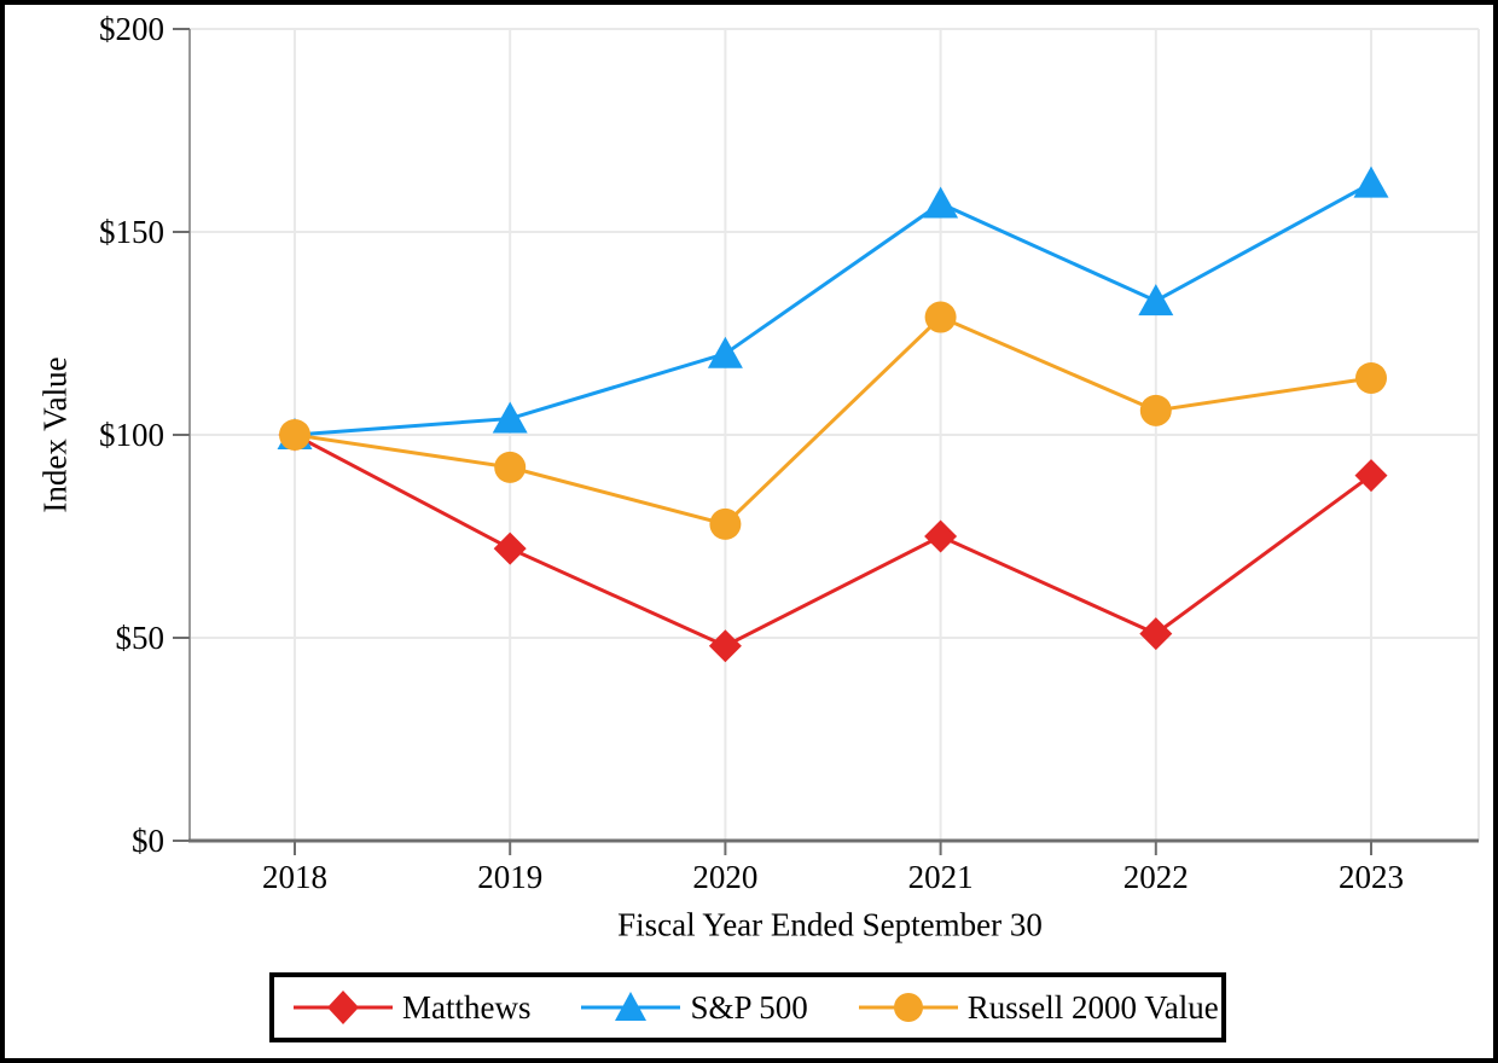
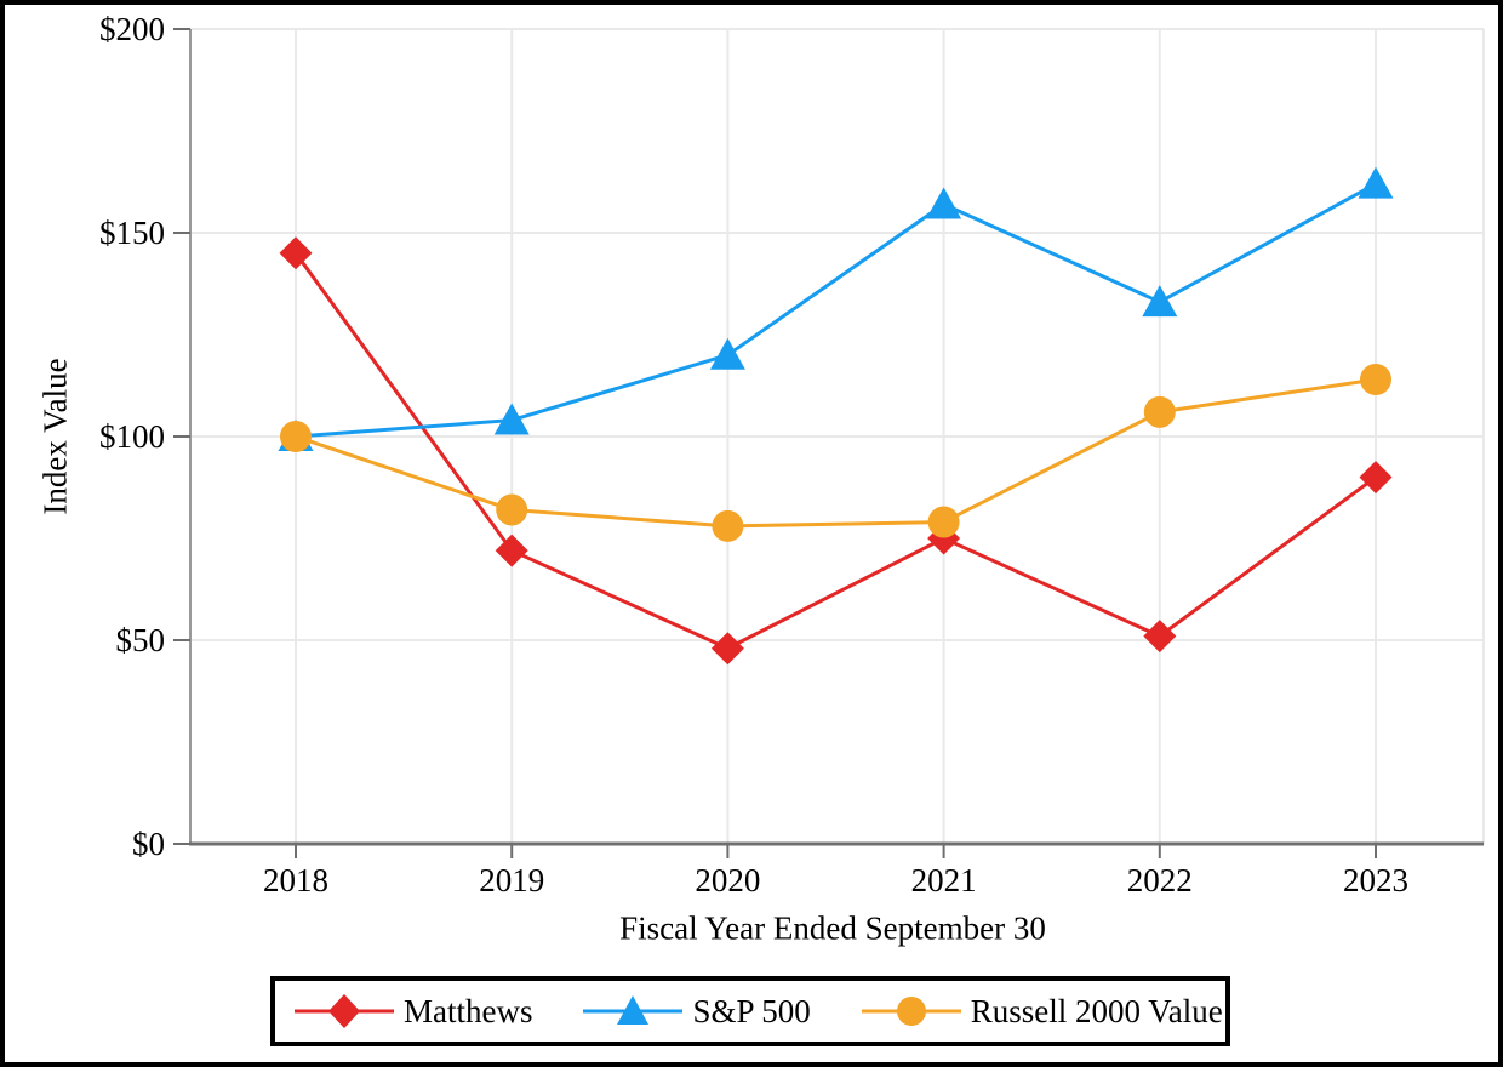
Matthews/2018: $100 -> $145
Russell 2000 Value/2019: $92 -> $82
Russell 2000 Value/2021: $129 -> $79
